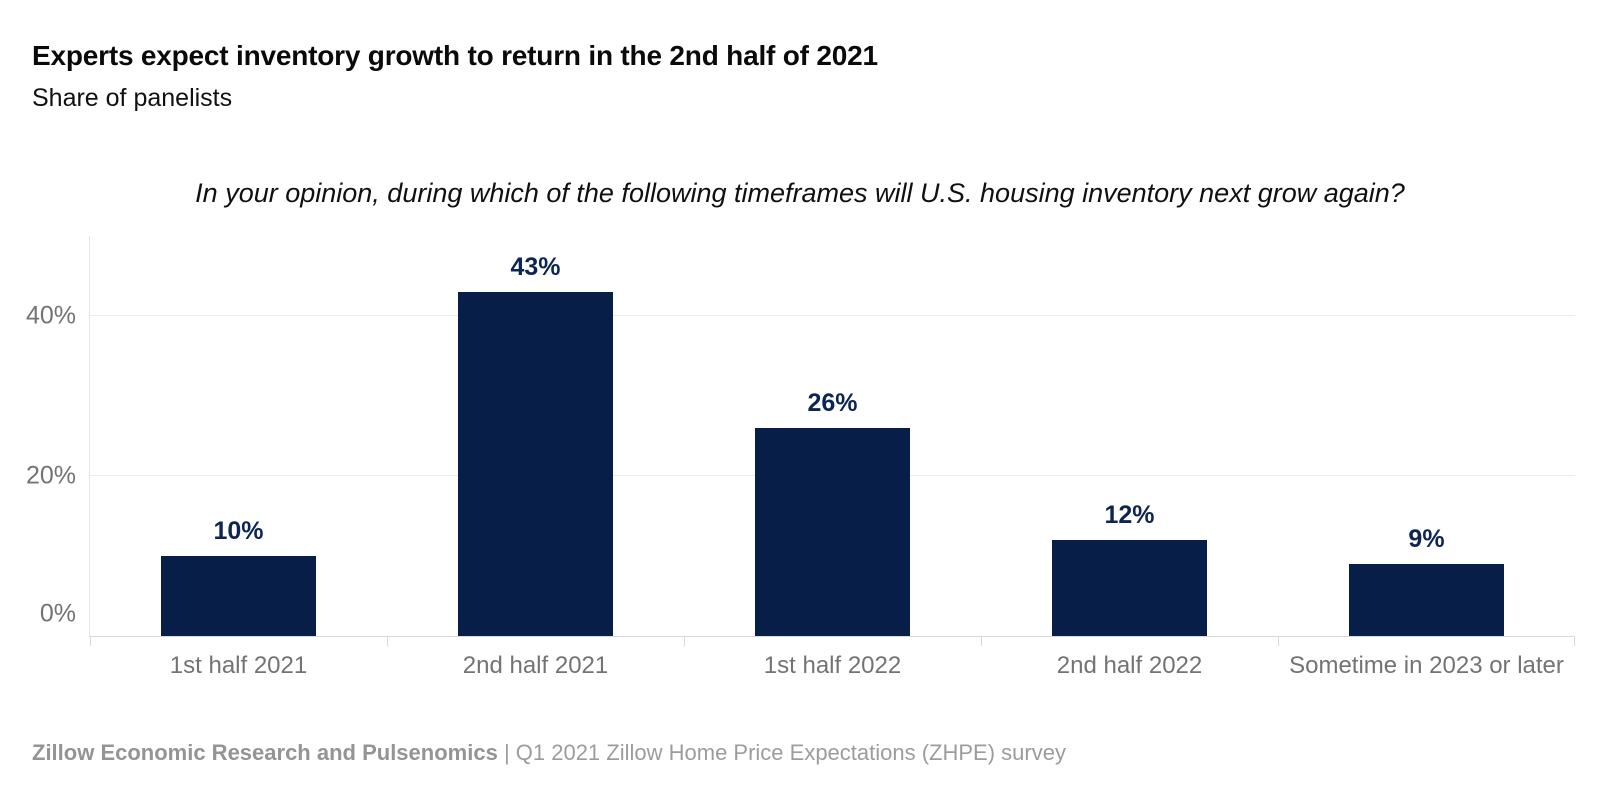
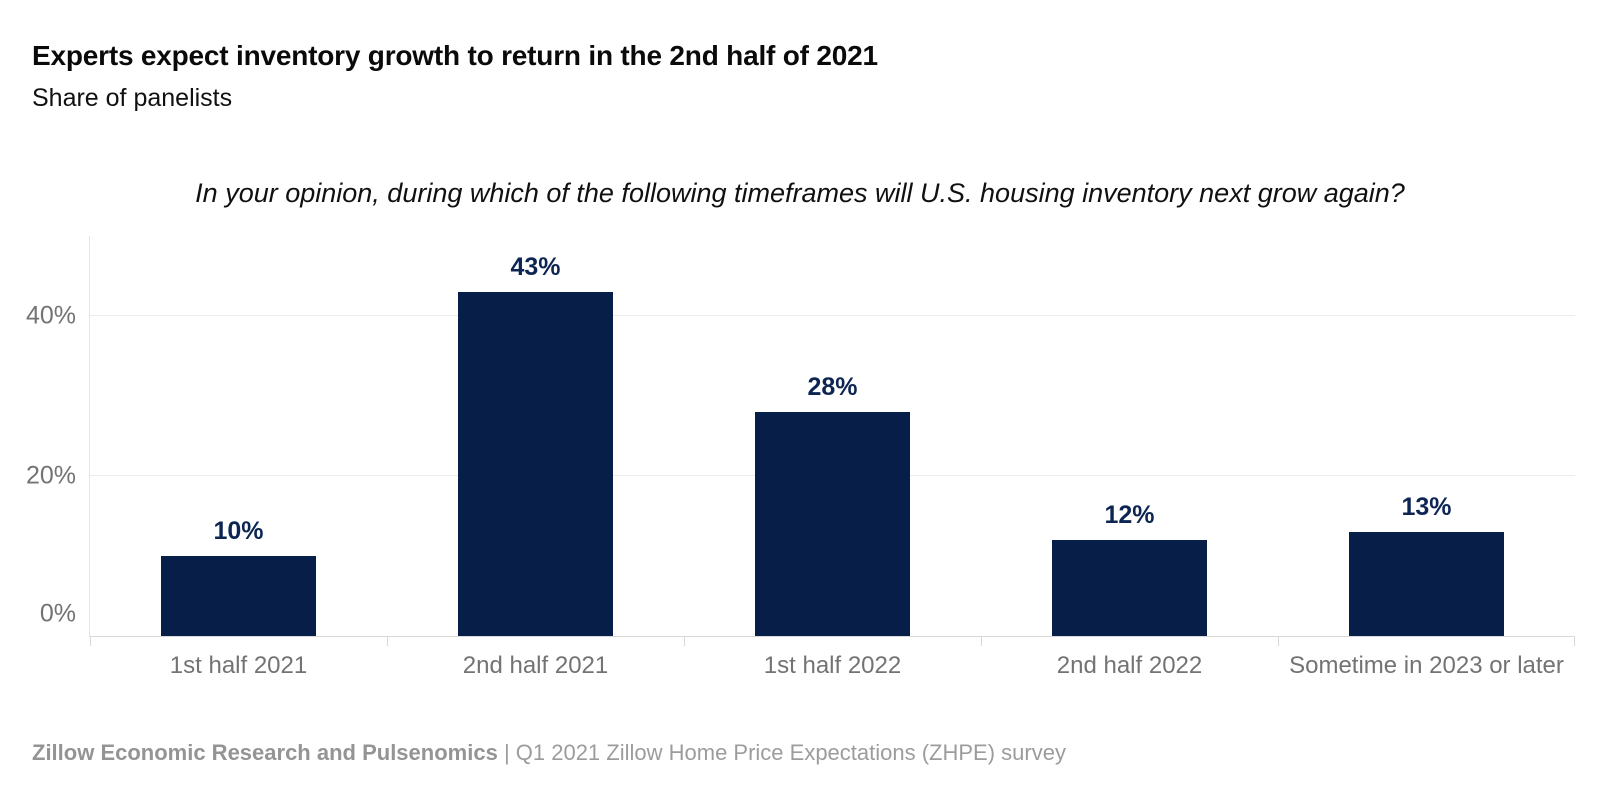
1st half 2022: 26% -> 28%
Sometime in 2023 or later: 9% -> 13%
